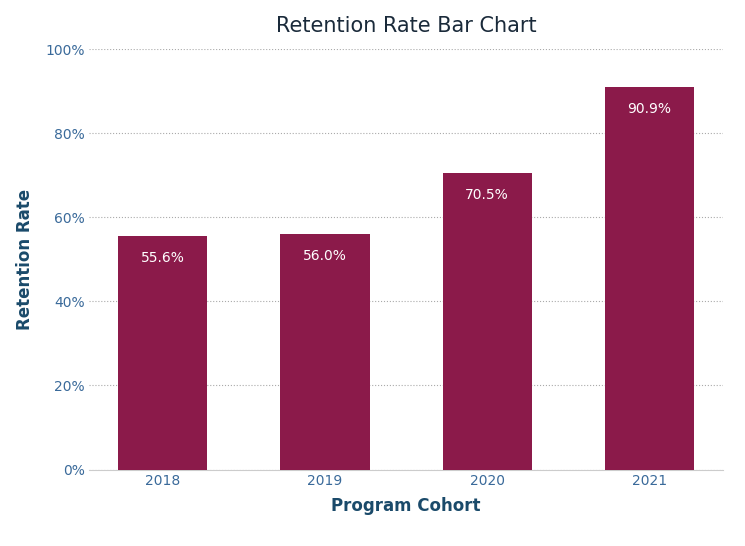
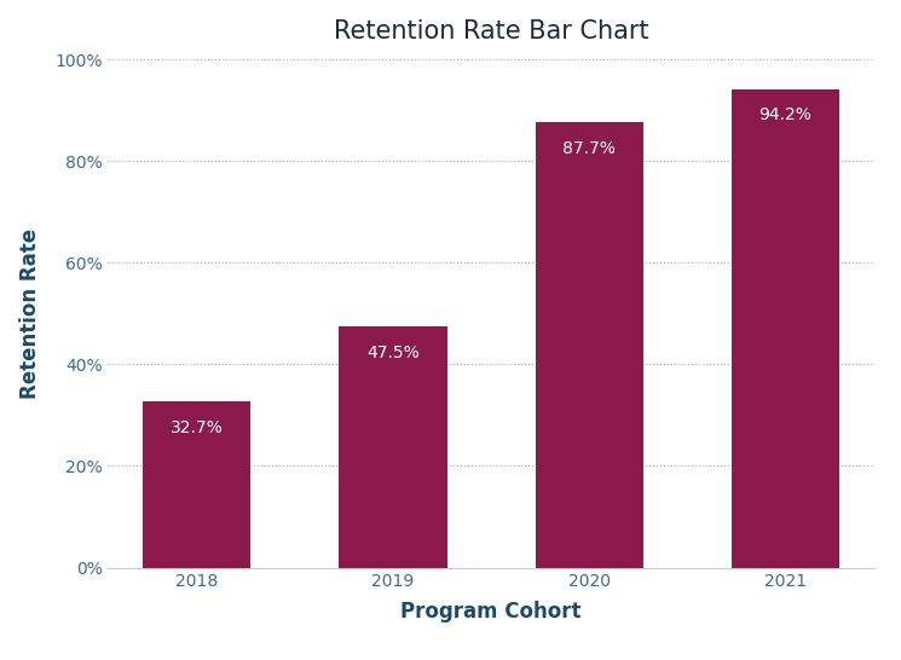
2018: 55.6% -> 32.7%
2019: 56.0% -> 47.5%
2020: 70.5% -> 87.7%
2021: 90.9% -> 94.2%
